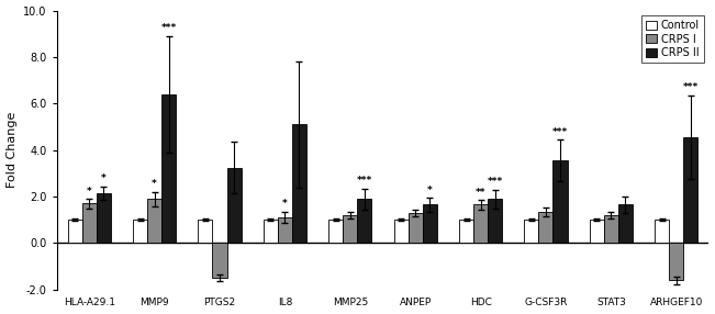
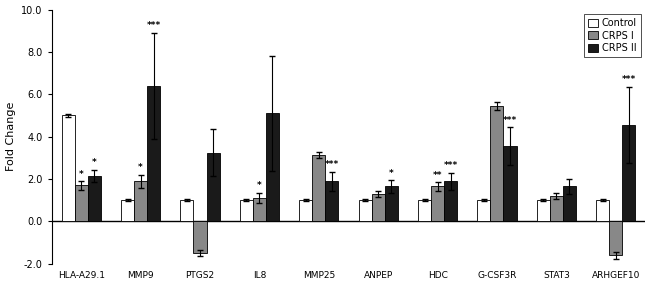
Control/HLA-A29.1: 1 -> 5
CRPS I/MMP25: 1.20 -> 3.15
CRPS I/G-CSF3R: 1.35 -> 5.45
